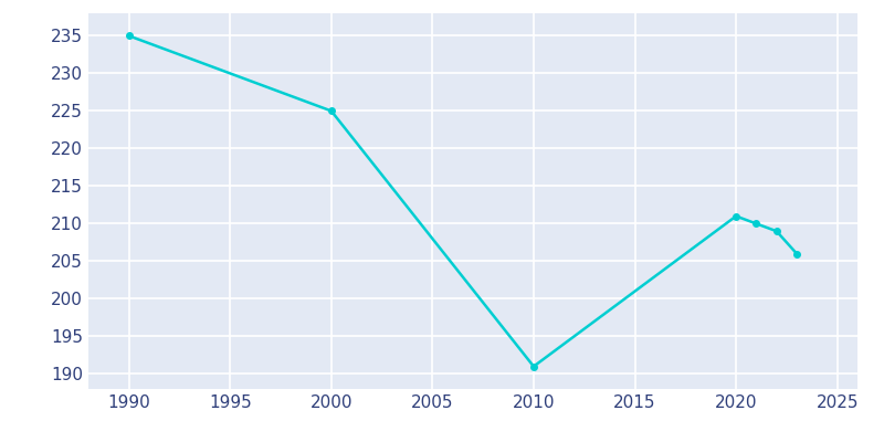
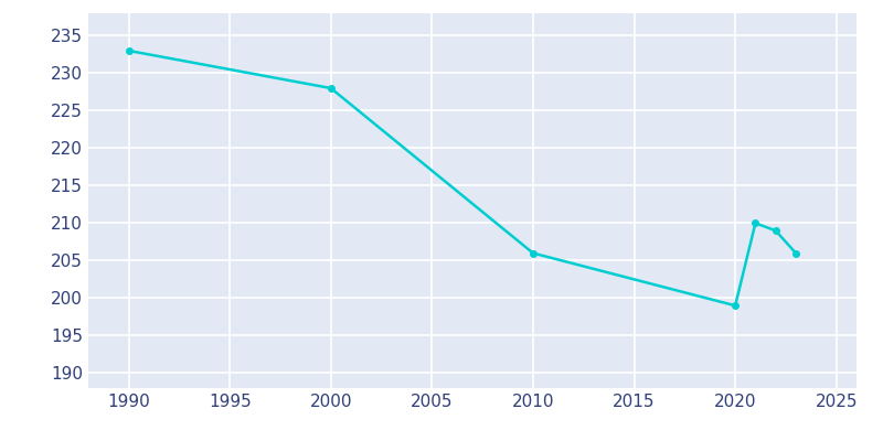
1990: 235 -> 233
2000: 225 -> 228
2010: 191 -> 206
2020: 211 -> 199
